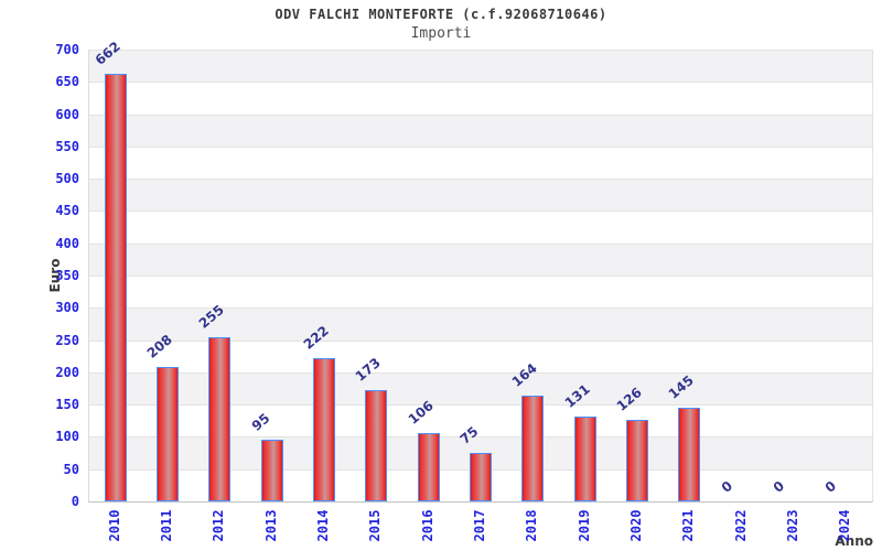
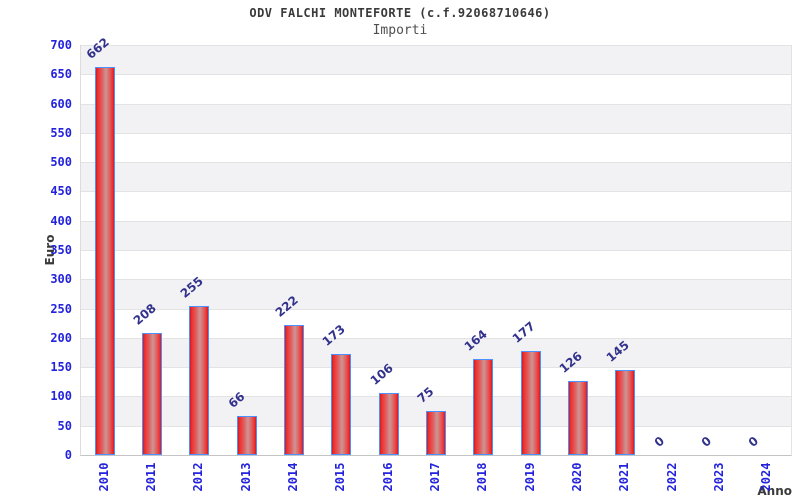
2013: 95 -> 66
2019: 131 -> 177
